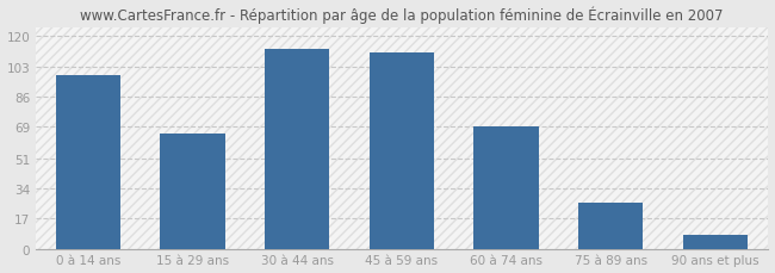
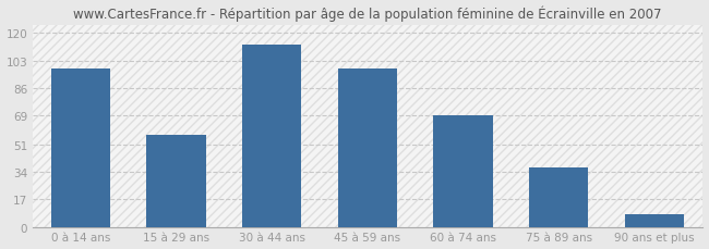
15 à 29 ans: 65 -> 57
45 à 59 ans: 111 -> 98
75 à 89 ans: 26 -> 37
